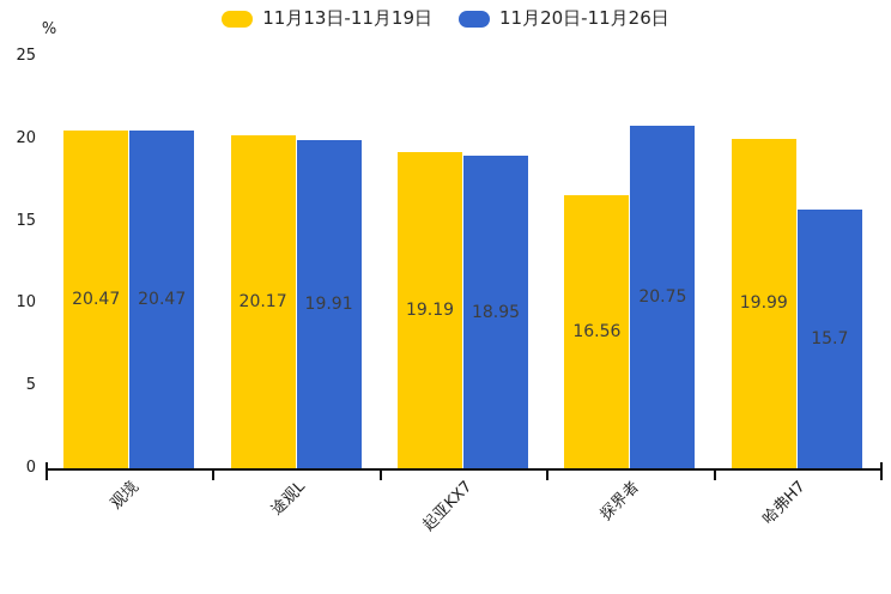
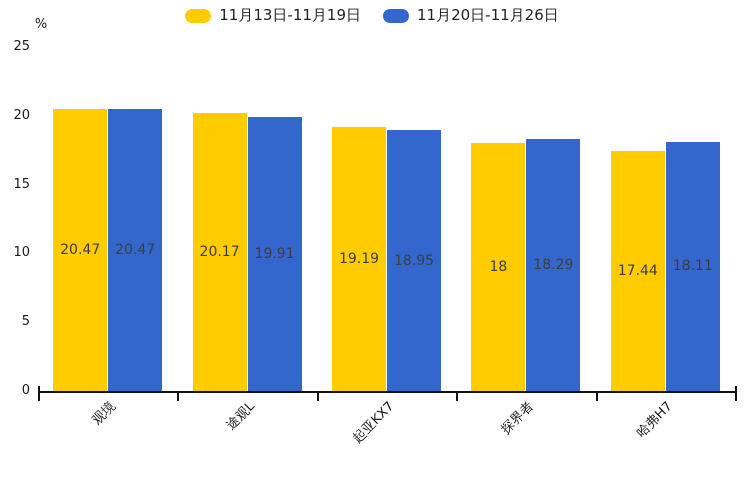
11月13日-11月19日/探界者: 16.56 -> 18
11月20日-11月26日/探界者: 20.75 -> 18.29
11月13日-11月19日/哈弗H7: 19.99 -> 17.44
11月20日-11月26日/哈弗H7: 15.7 -> 18.11
